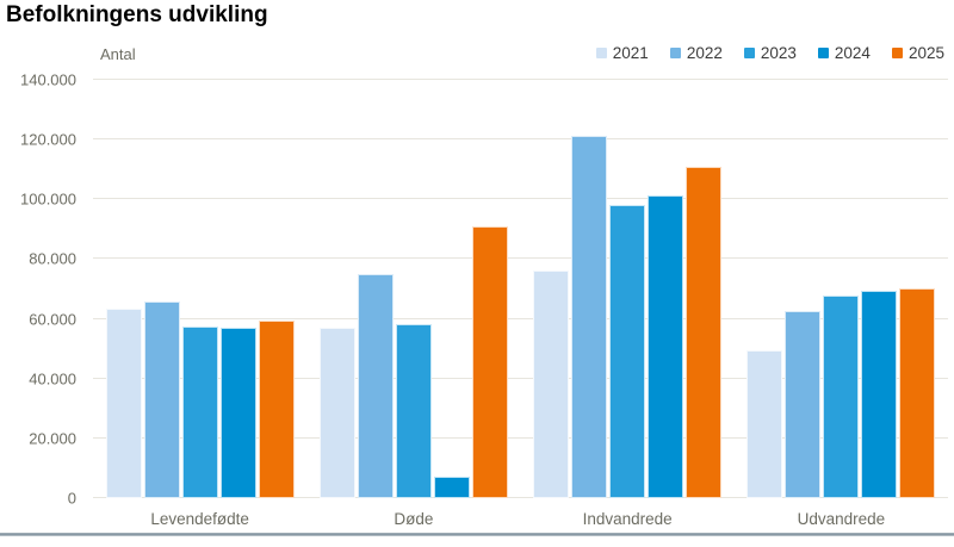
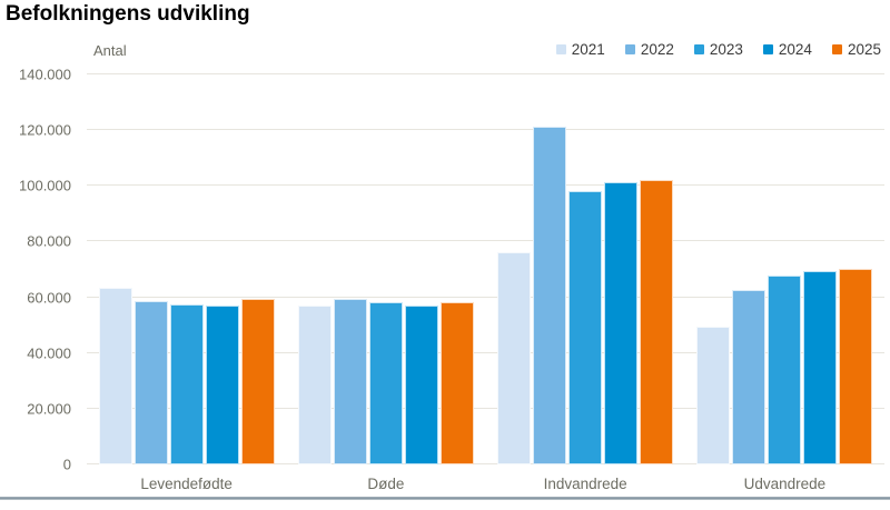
2022/Levendefødte: 66000 -> 58000
2022/Døde: 75000 -> 60000
2024/Døde: 7000 -> 57000
2025/Døde: 91000 -> 58000
2025/Indvandrede: 111000 -> 102000
